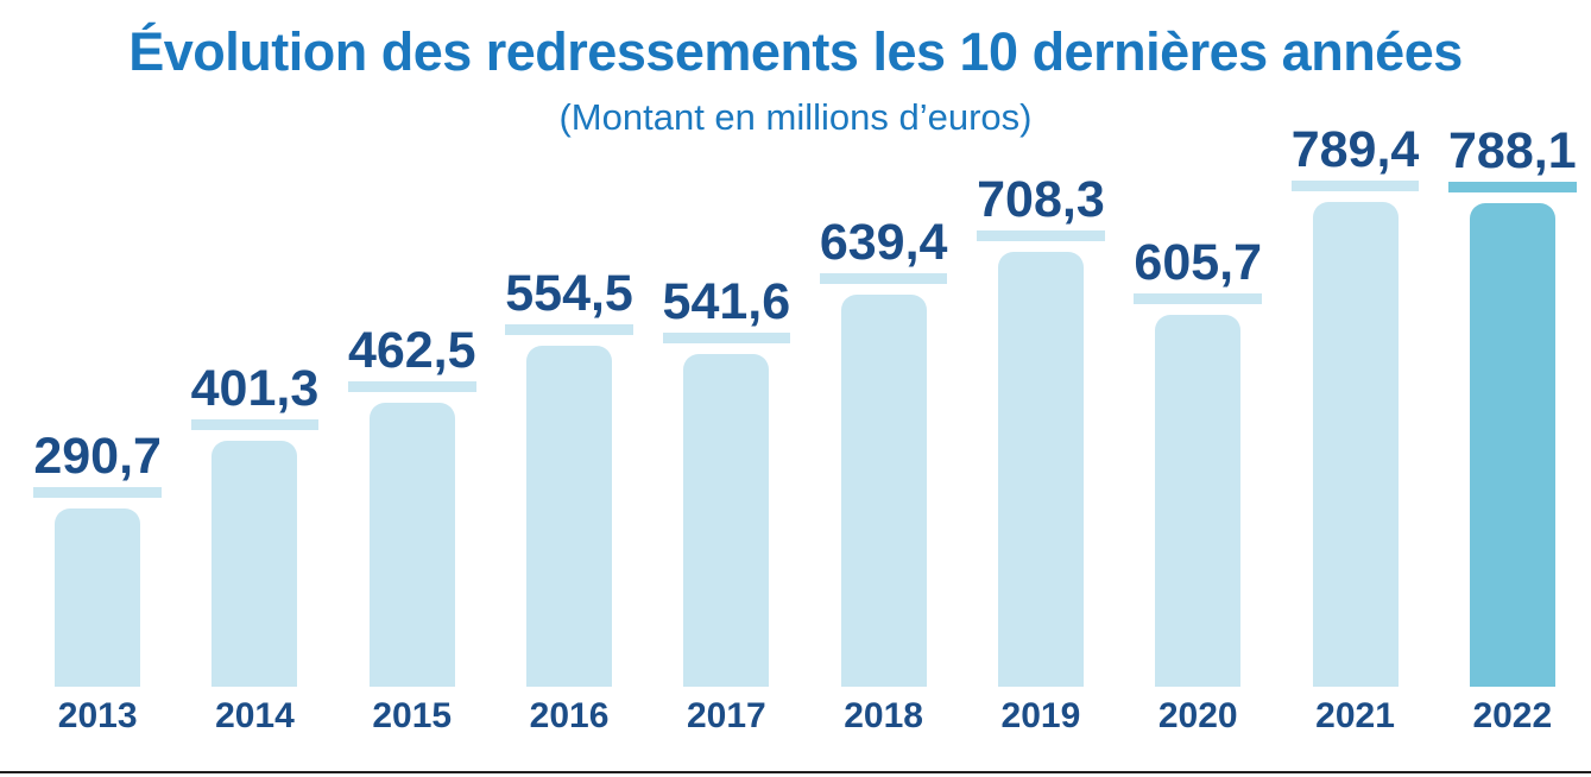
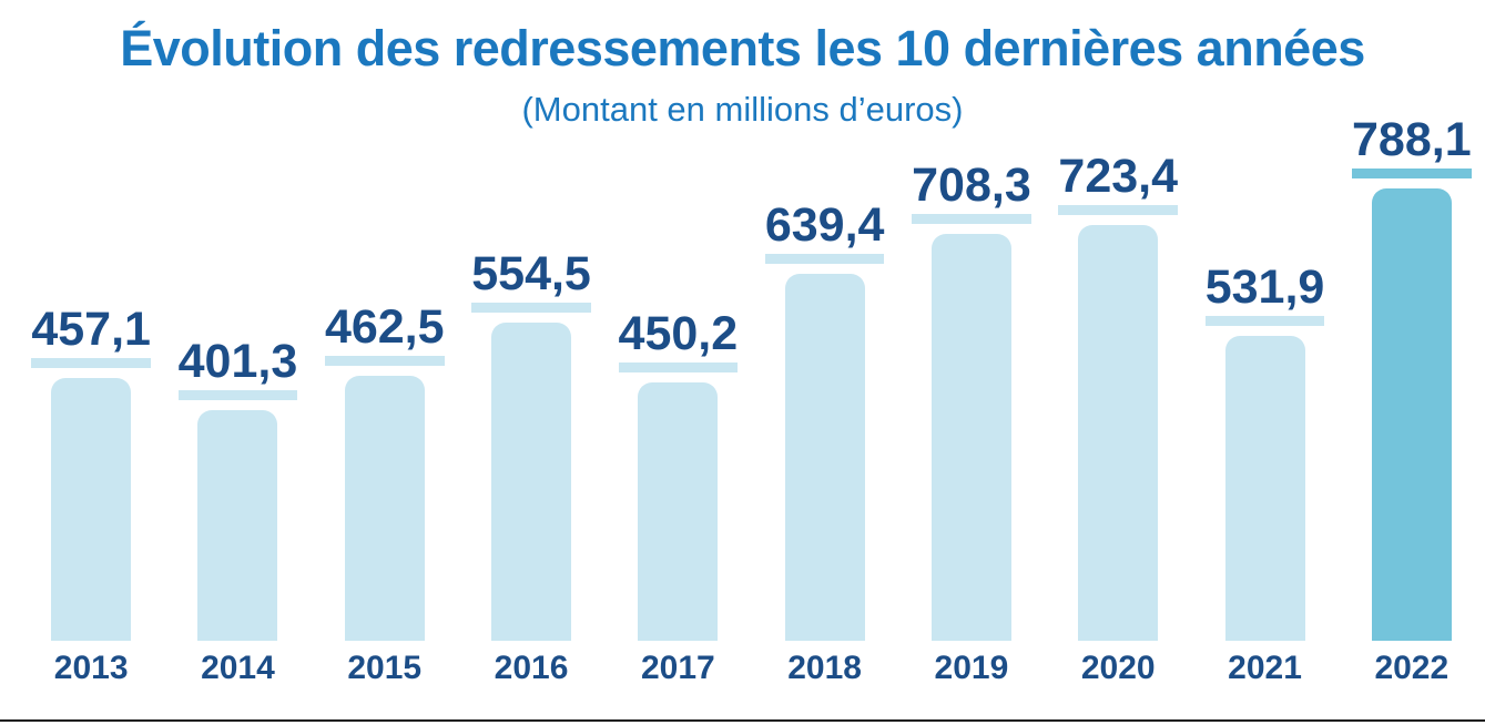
2013: 290,7 -> 457,1
2017: 541,6 -> 450,2
2020: 605,7 -> 723,4
2021: 789,4 -> 531,9
